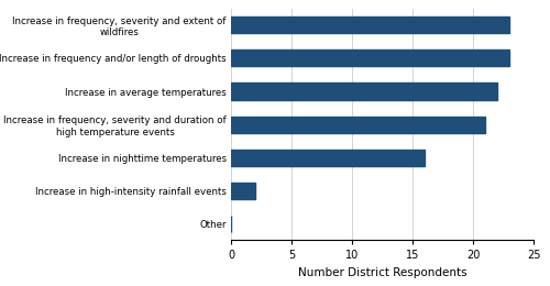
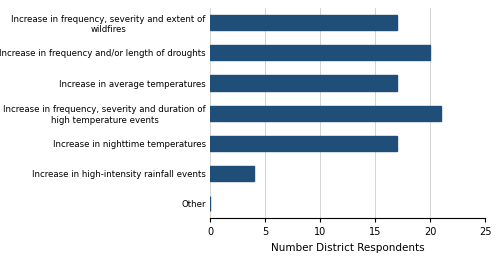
Increase in frequency, severity and extent of wildfires: 23 -> 17
Increase in frequency and/or length of droughts: 23 -> 20
Increase in average temperatures: 22 -> 17
Increase in nighttime temperatures: 16 -> 17
Increase in high-intensity rainfall events: 2 -> 4
